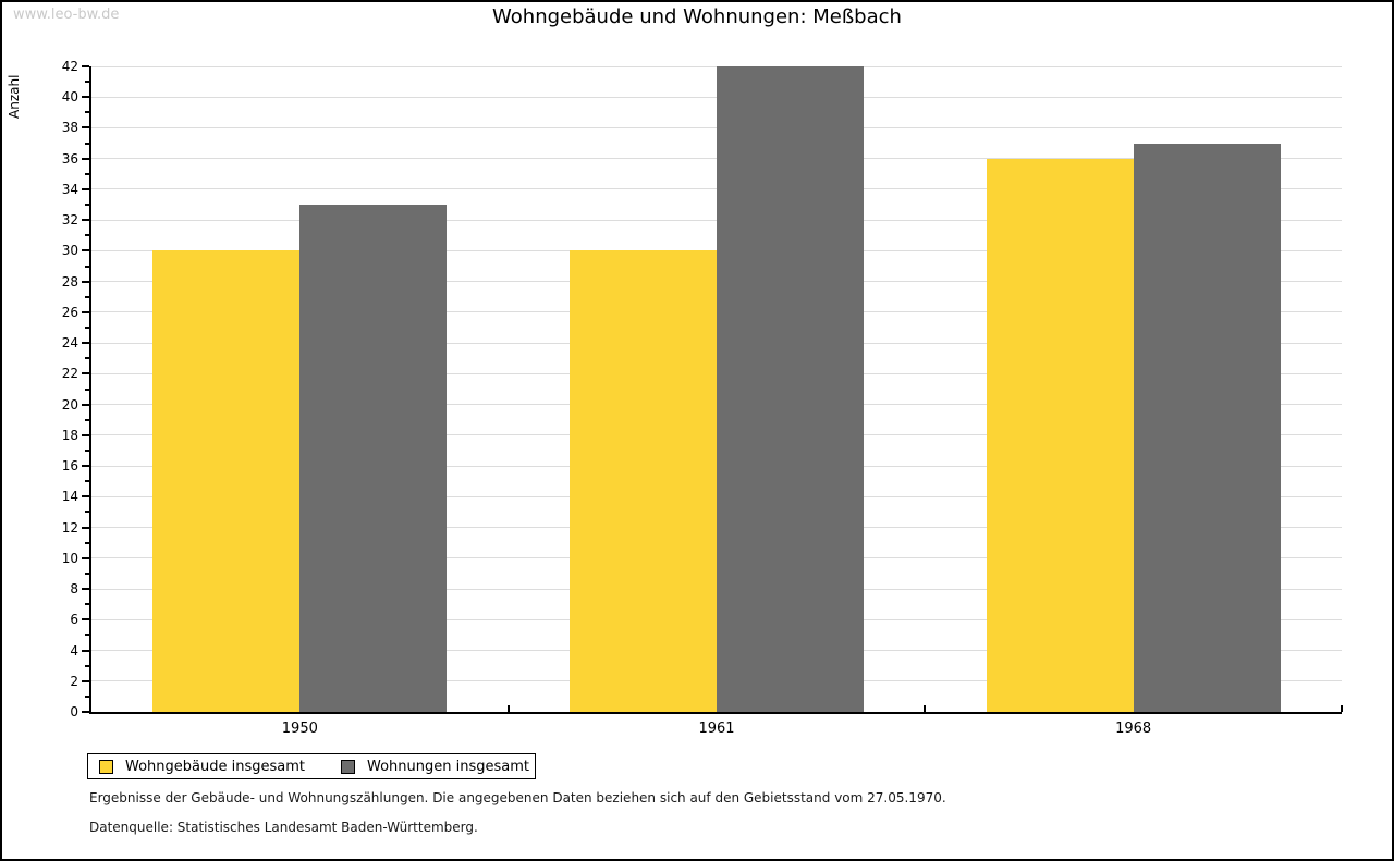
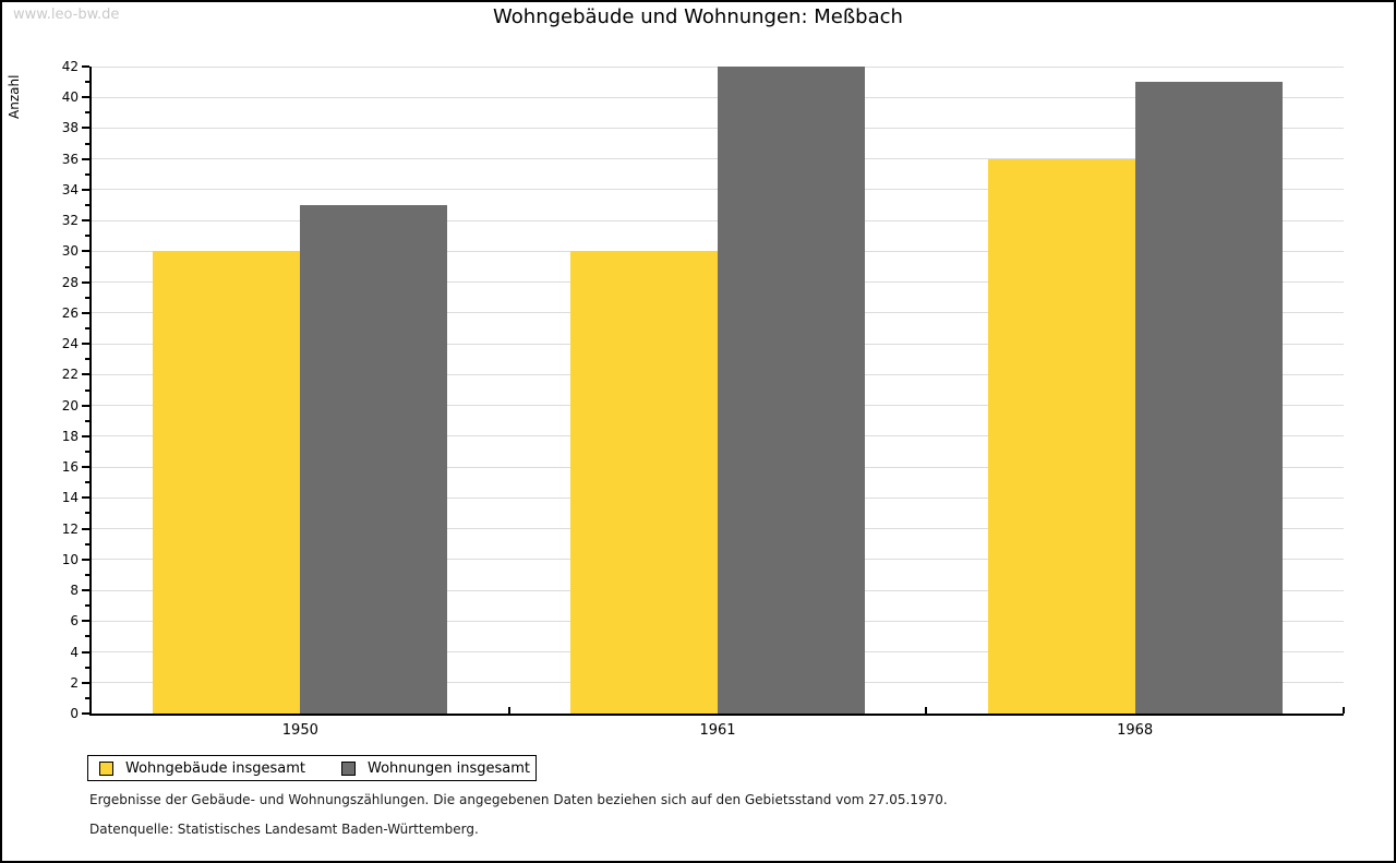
Wohnungen insgesamt/1968: 37 -> 41
